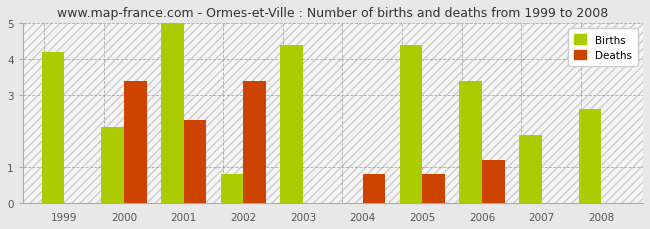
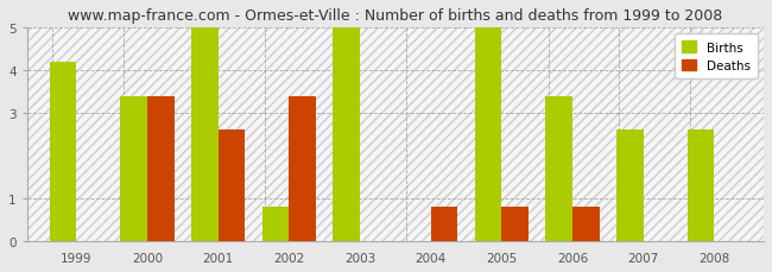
Births/2000: 2.1 -> 3.4
Deaths/2001: 2.3 -> 2.6
Births/2003: 4.4 -> 5.0
Births/2005: 4.4 -> 5.0
Deaths/2006: 1.2 -> 0.8
Births/2007: 1.9 -> 2.6
